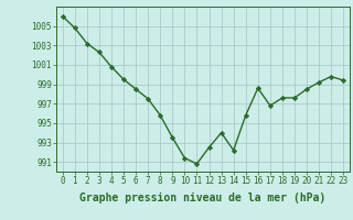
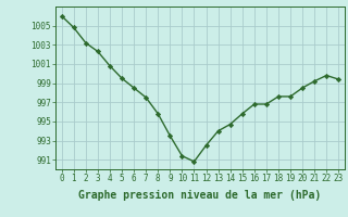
14: 992.2 -> 994.7
16: 998.6 -> 996.8
